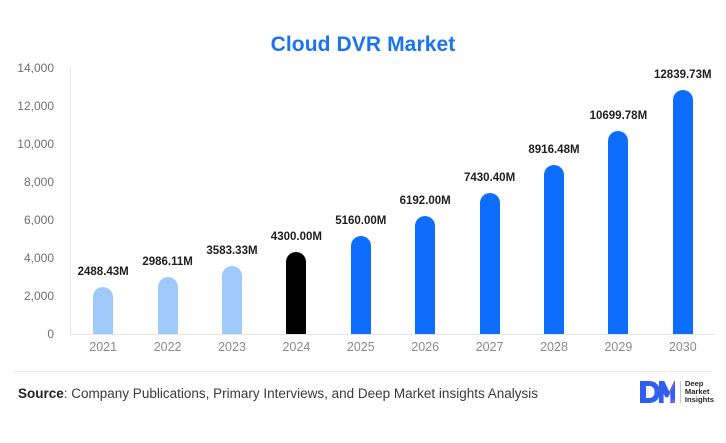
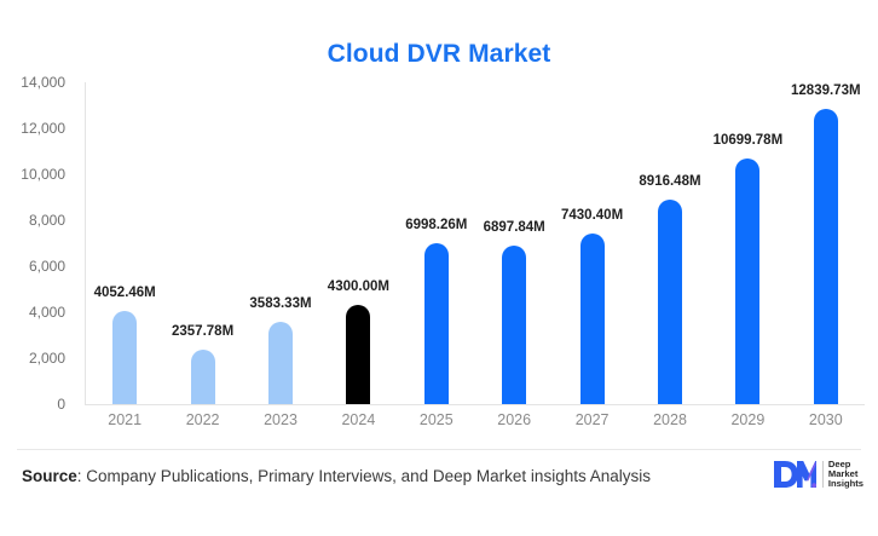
2021: 2488.43M -> 4052.46M
2022: 2986.11M -> 2357.78M
2025: 5160.00M -> 6998.26M
2026: 6192.00M -> 6897.84M
